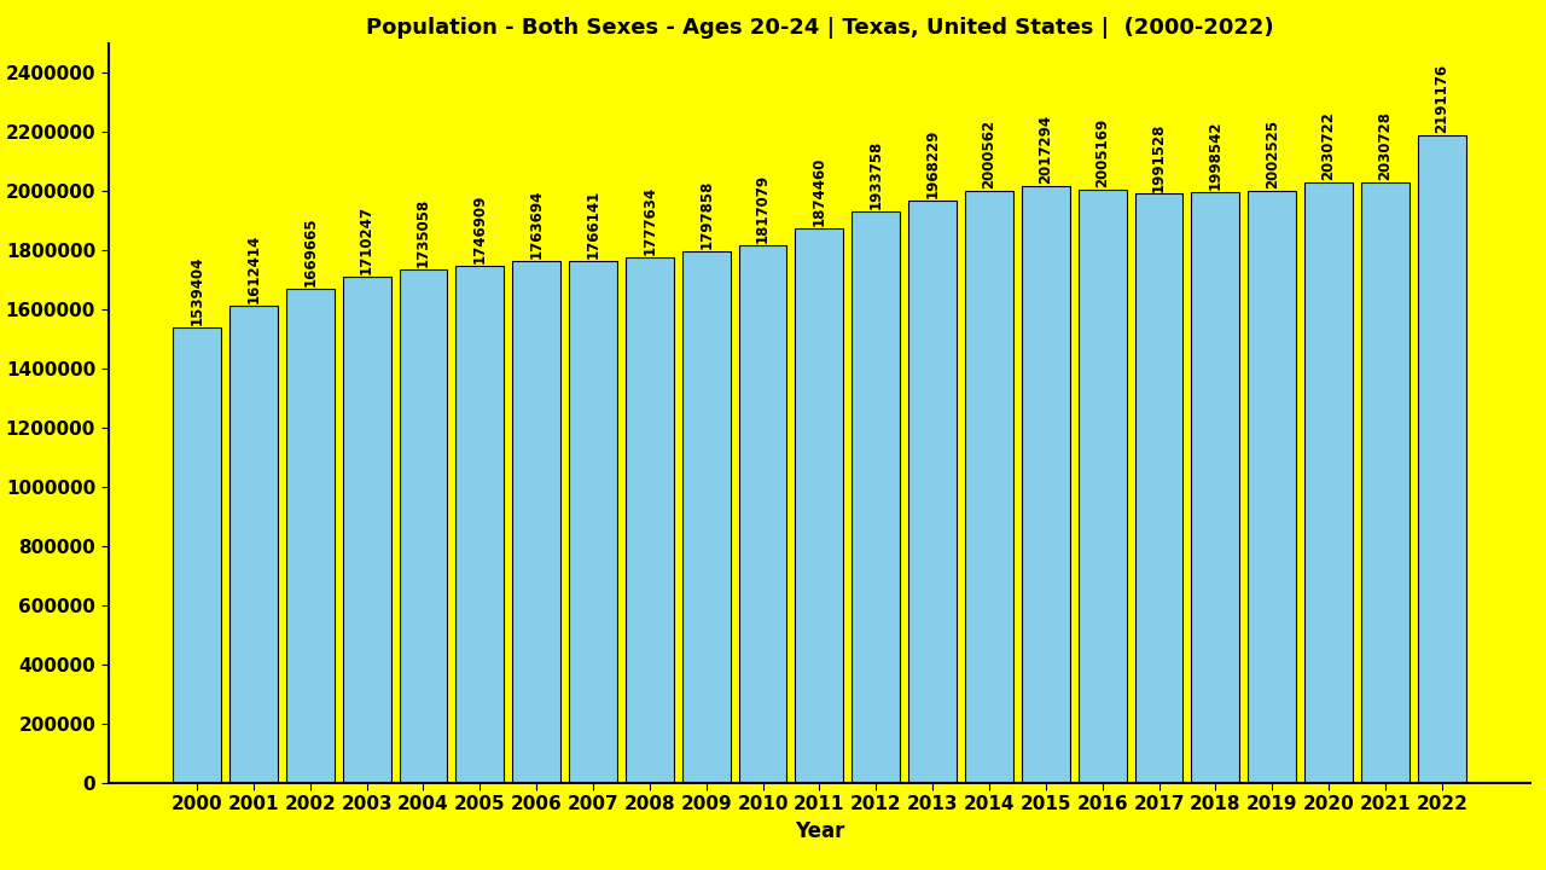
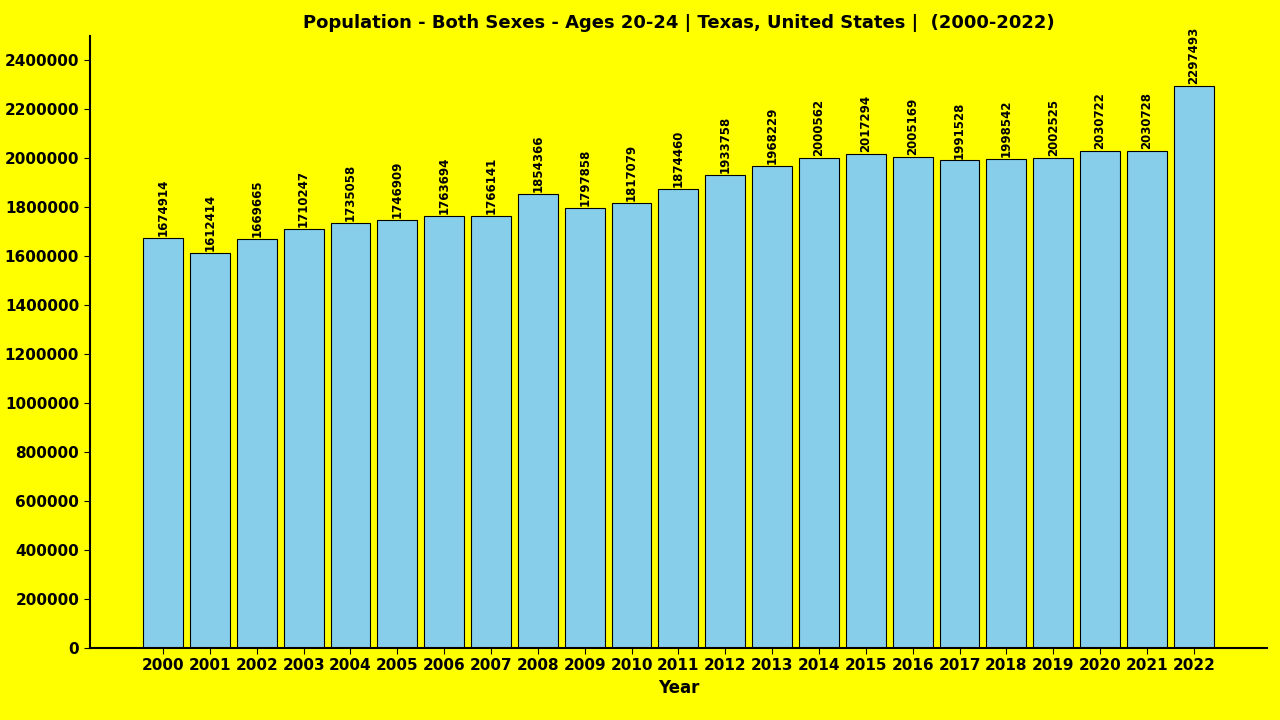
2000: 1539404 -> 1674914
2008: 1777634 -> 1854366
2022: 2191176 -> 2297493
